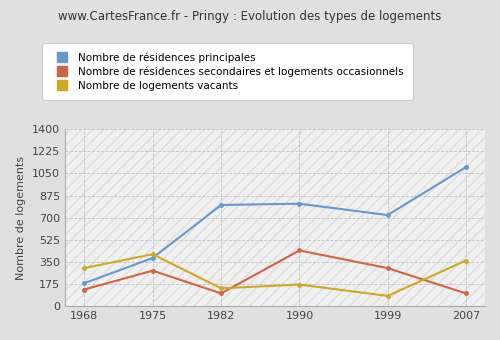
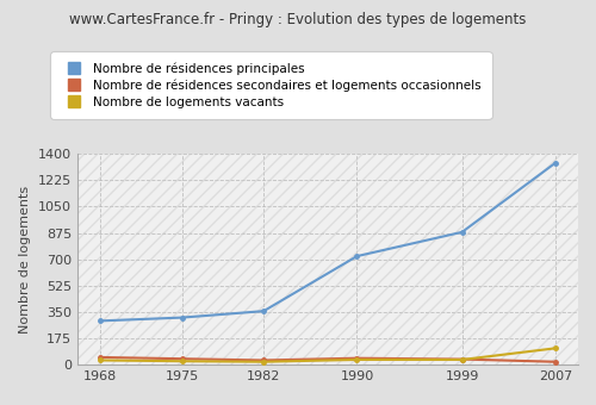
Nombre de résidences principales/1968: 180 -> 290
Nombre de résidences secondaires et logements occasionnels/1968: 130 -> 50
Nombre de logements vacants/1968: 300 -> 30
Nombre de résidences principales/1975: 380 -> 310
Nombre de résidences secondaires et logements occasionnels/1975: 280 -> 40
Nombre de logements vacants/1975: 410 -> 20
Nombre de résidences principales/1982: 800 -> 360
Nombre de résidences secondaires et logements occasionnels/1982: 100 -> 30
Nombre de logements vacants/1982: 140 -> 20
Nombre de résidences principales/1990: 810 -> 720
Nombre de résidences secondaires et logements occasionnels/1990: 440 -> 40
Nombre de logements vacants/1990: 170 -> 30
Nombre de résidences principales/1999: 720 -> 880
Nombre de résidences secondaires et logements occasionnels/1999: 300 -> 40
Nombre de logements vacants/1999: 80 -> 30
Nombre de résidences principales/2007: 1100 -> 1340
Nombre de résidences secondaires et logements occasionnels/2007: 100 -> 20
Nombre de logements vacants/2007: 360 -> 110
